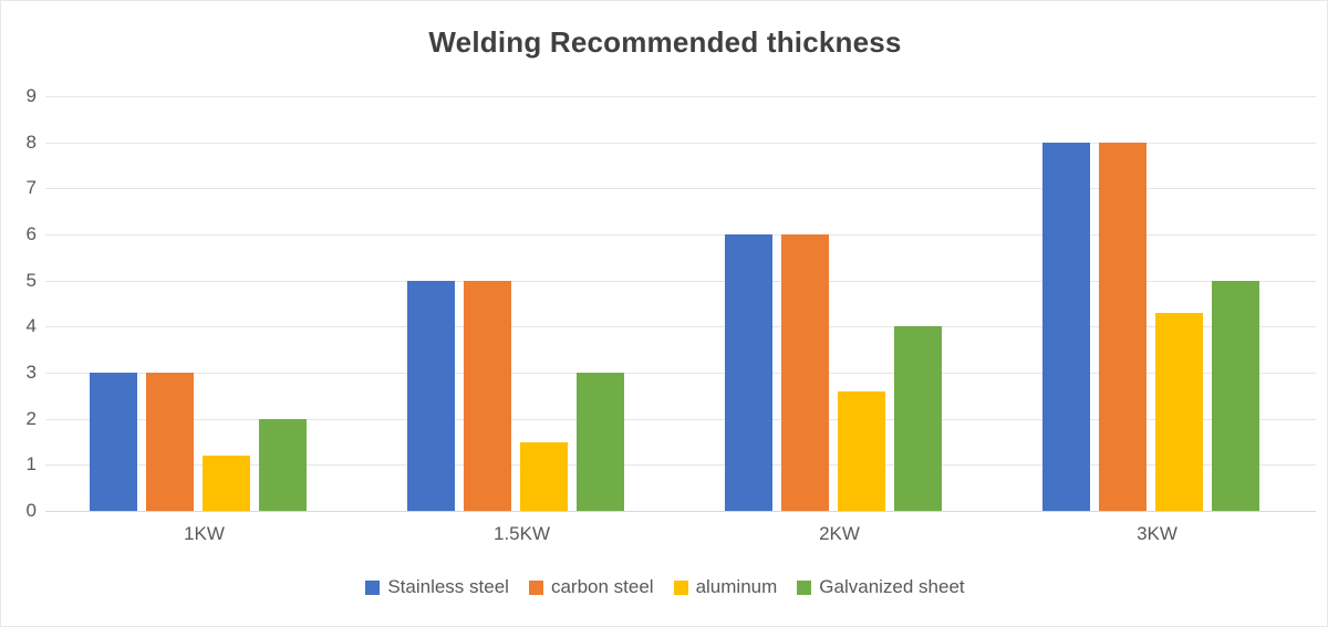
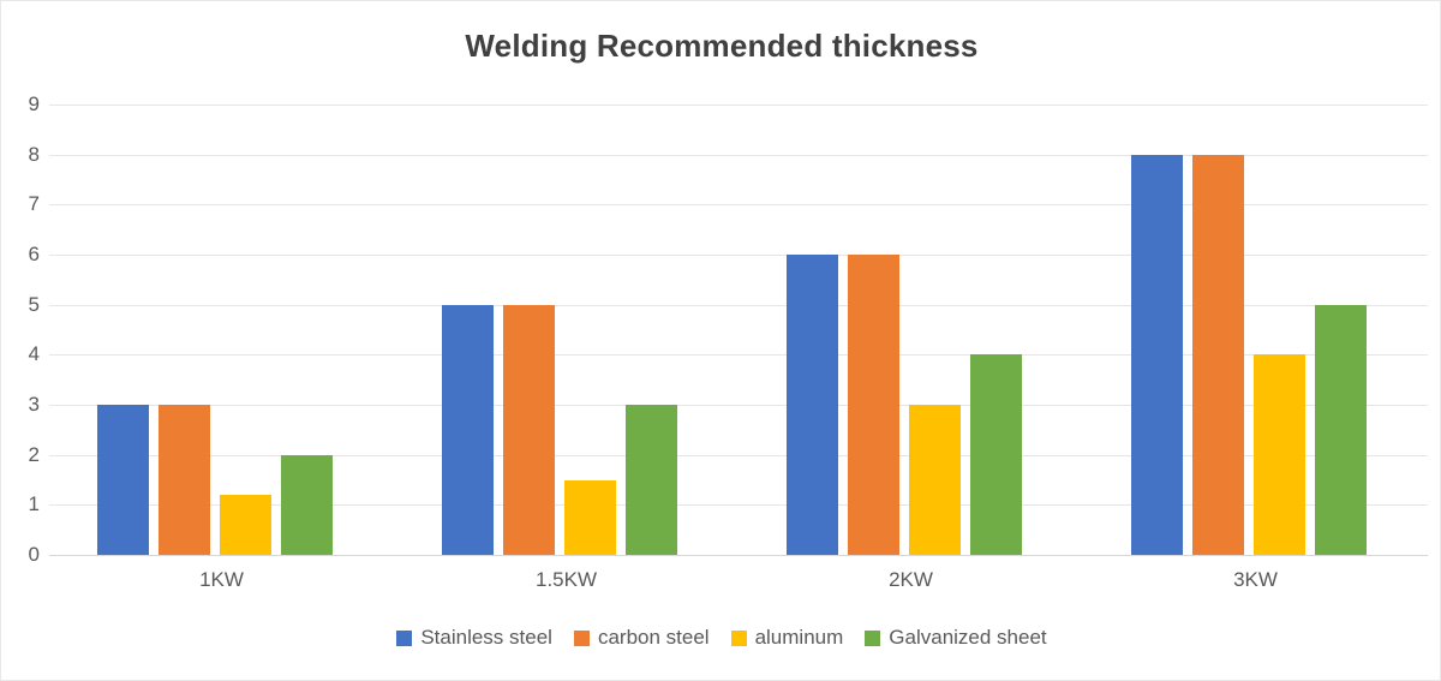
aluminum/2KW: 2.6 -> 3.0
aluminum/3KW: 4.3 -> 4.0
